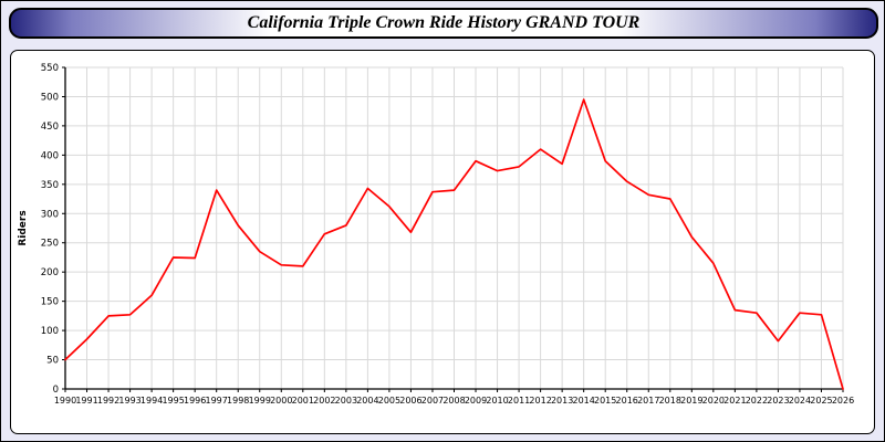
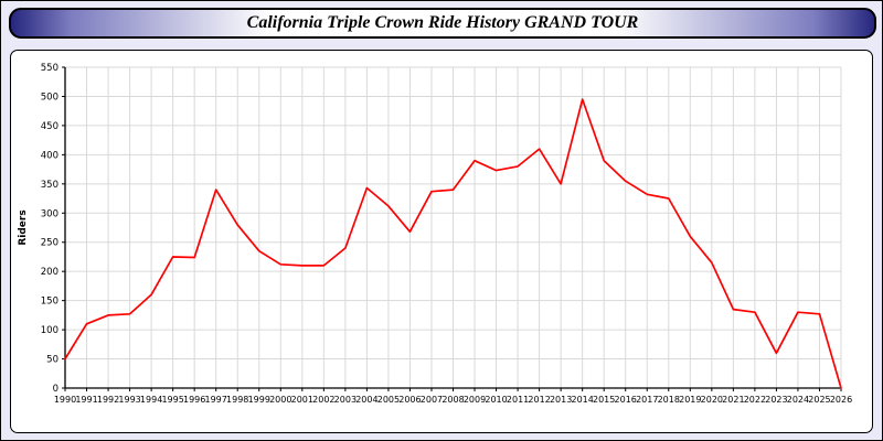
1991: 80 -> 110
2002: 260 -> 210
2003: 280 -> 240
2013: 380 -> 350
2023: 80 -> 60
